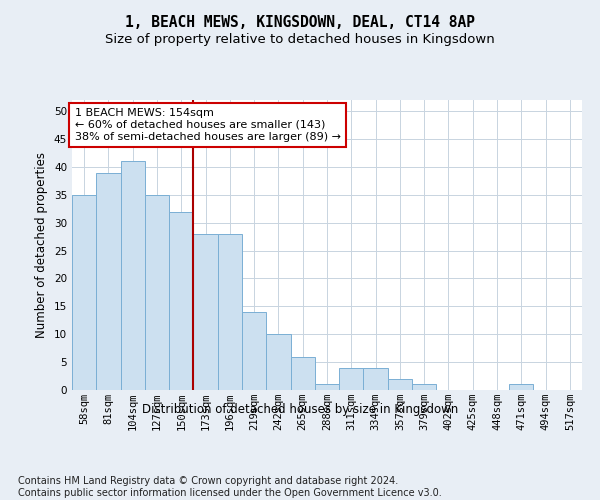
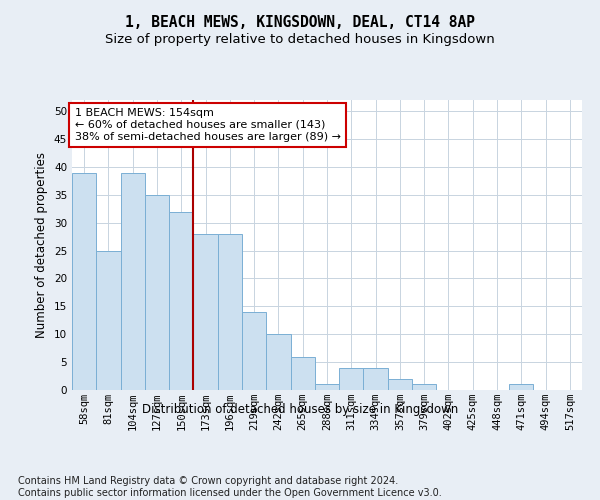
58sqm: 35 -> 39
81sqm: 39 -> 25
104sqm: 41 -> 39
